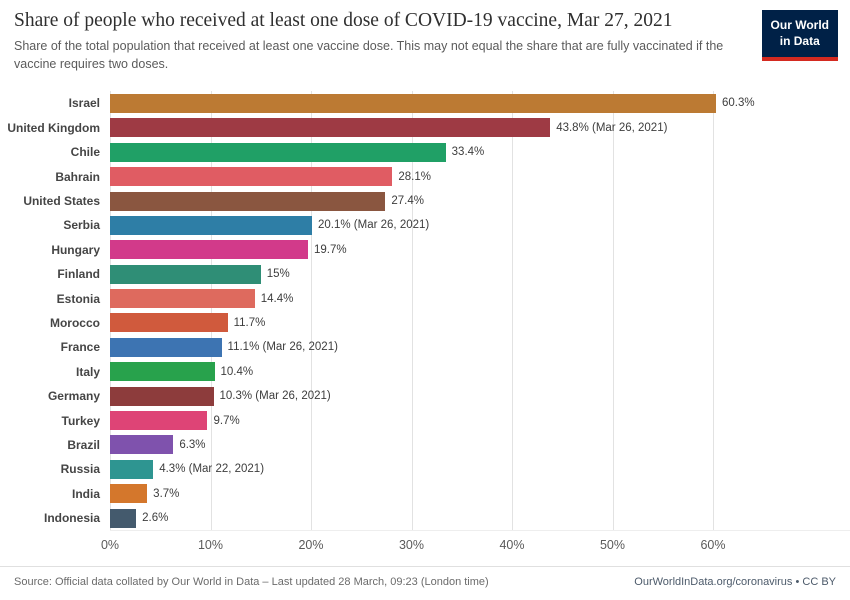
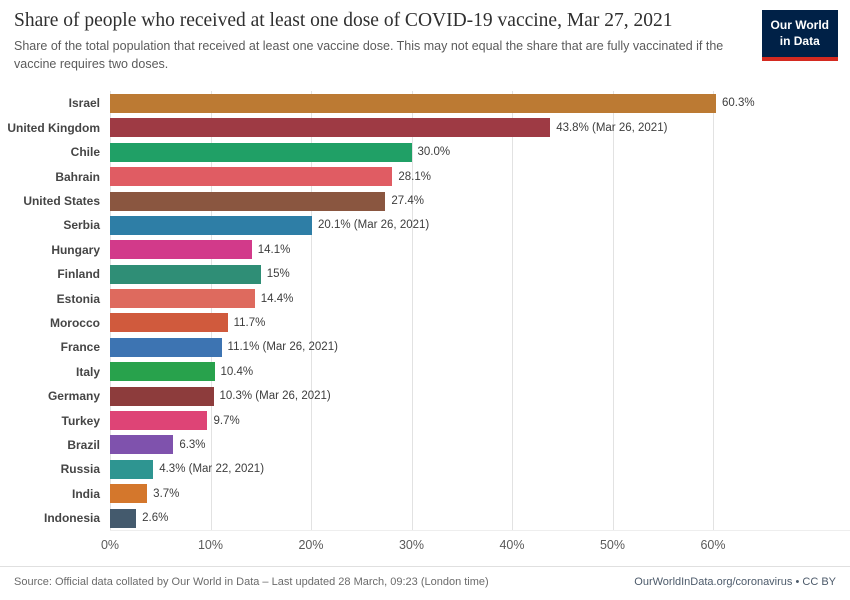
Chile: 33.4% -> 30.0%
Hungary: 19.7% -> 14.1%
